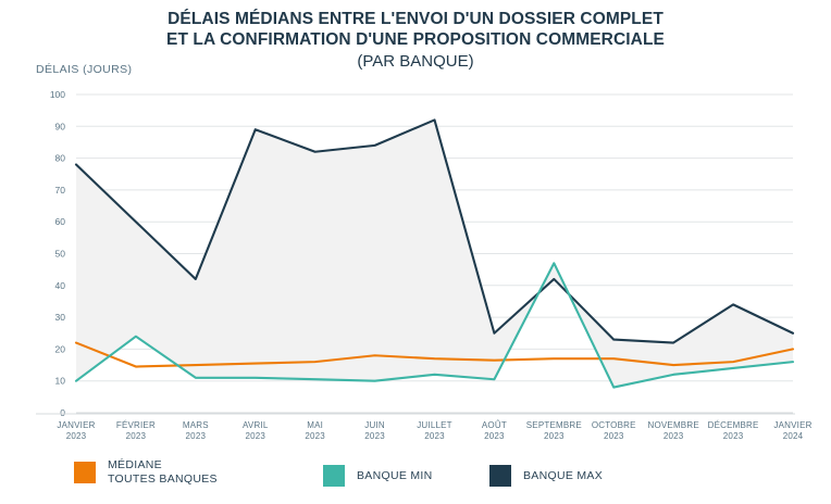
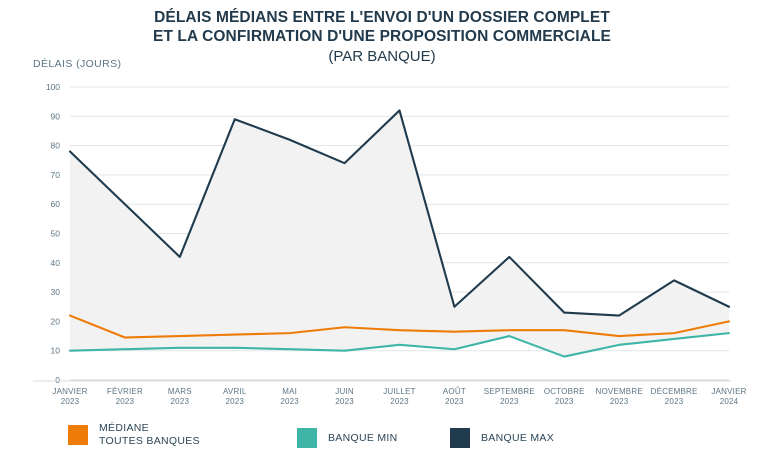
BANQUE MIN/FÉVRIER 2023: 24 -> 10
BANQUE MAX/JUIN 2023: 84 -> 74
BANQUE MIN/SEPTEMBRE 2023: 47 -> 15
